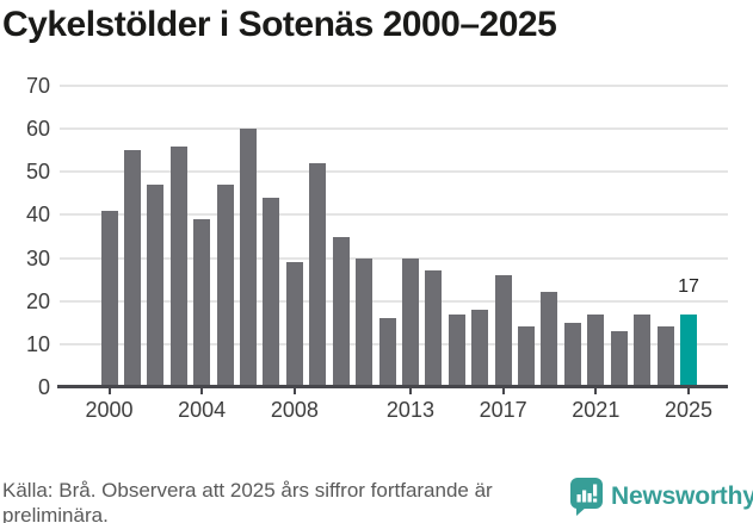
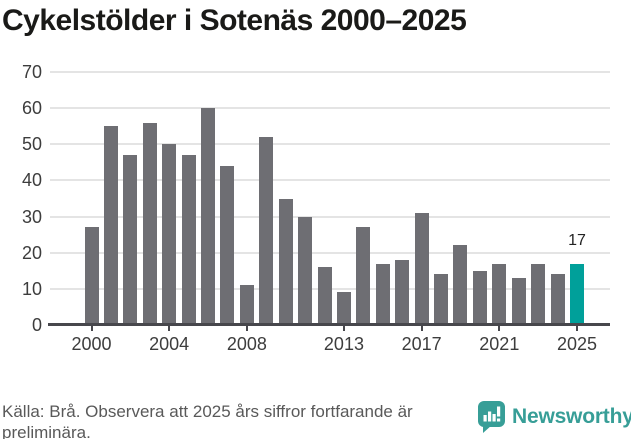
2000: 41 -> 27
2004: 39 -> 50
2008: 29 -> 11
2013: 30 -> 9
2017: 26 -> 31
